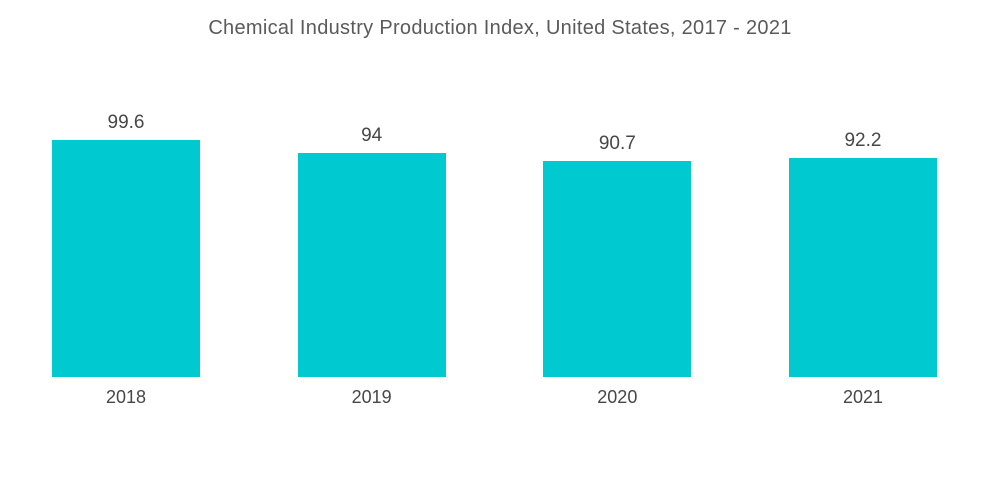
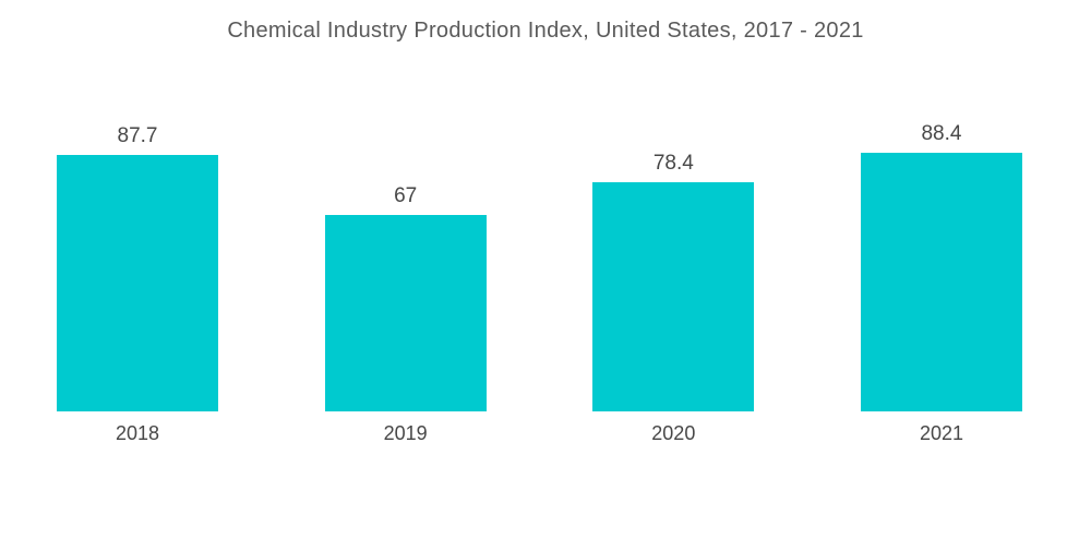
2018: 99.6 -> 87.7
2019: 94 -> 67
2020: 90.7 -> 78.4
2021: 92.2 -> 88.4
